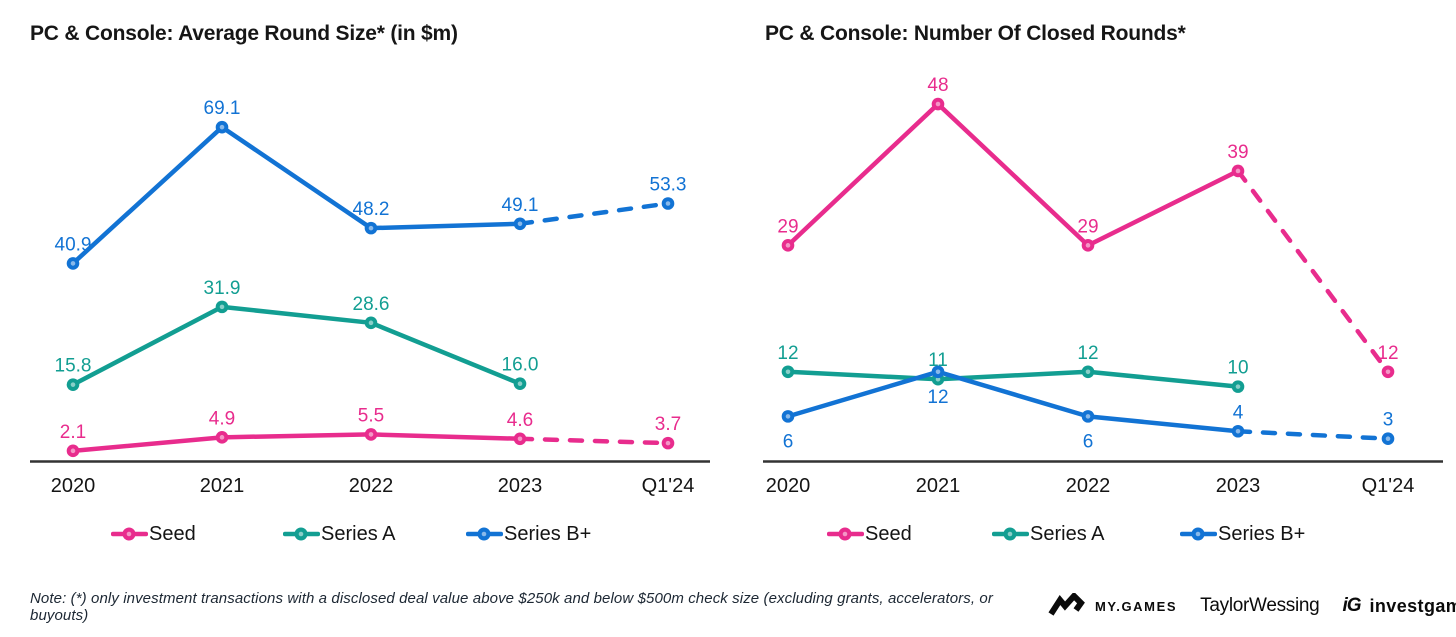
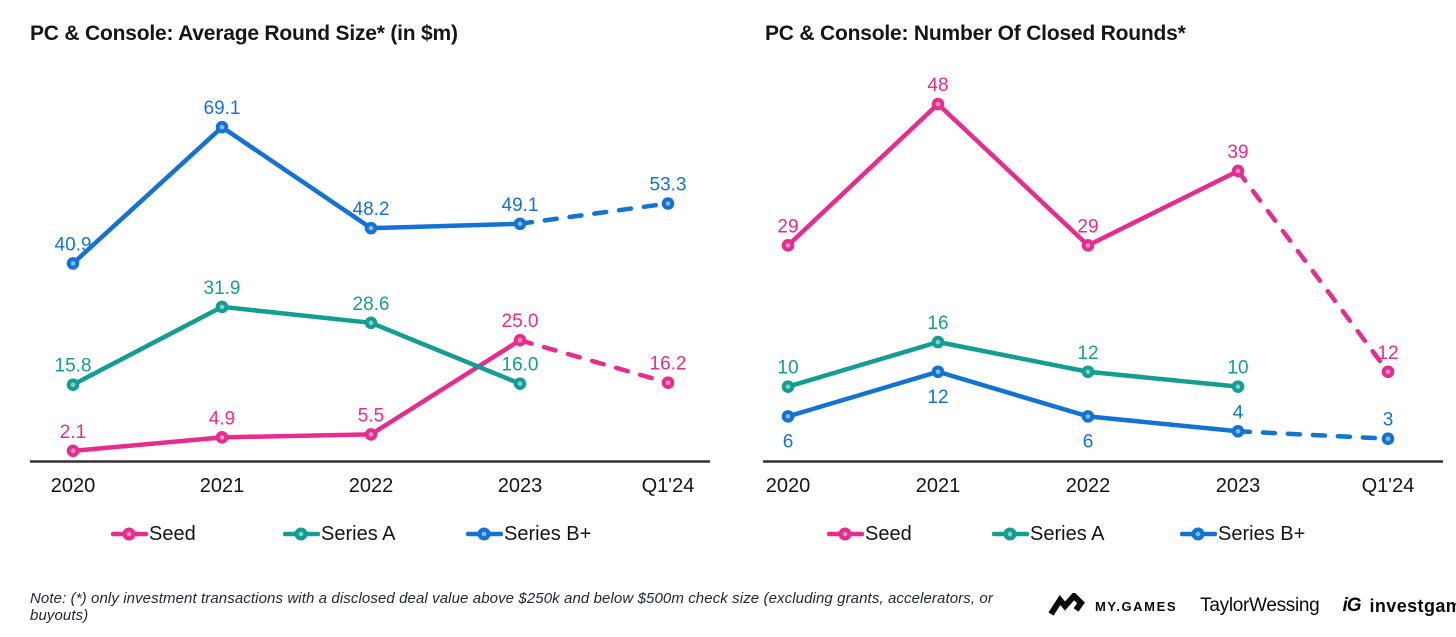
PC & Console: Average Round Size* (in $m)/Seed/2023: 4.6 -> 25.0
PC & Console: Average Round Size* (in $m)/Seed/Q1'24: 3.7 -> 16.2
PC & Console: Number Of Closed Rounds*/Series A/2020: 12 -> 10
PC & Console: Number Of Closed Rounds*/Series A/2021: 11 -> 16
